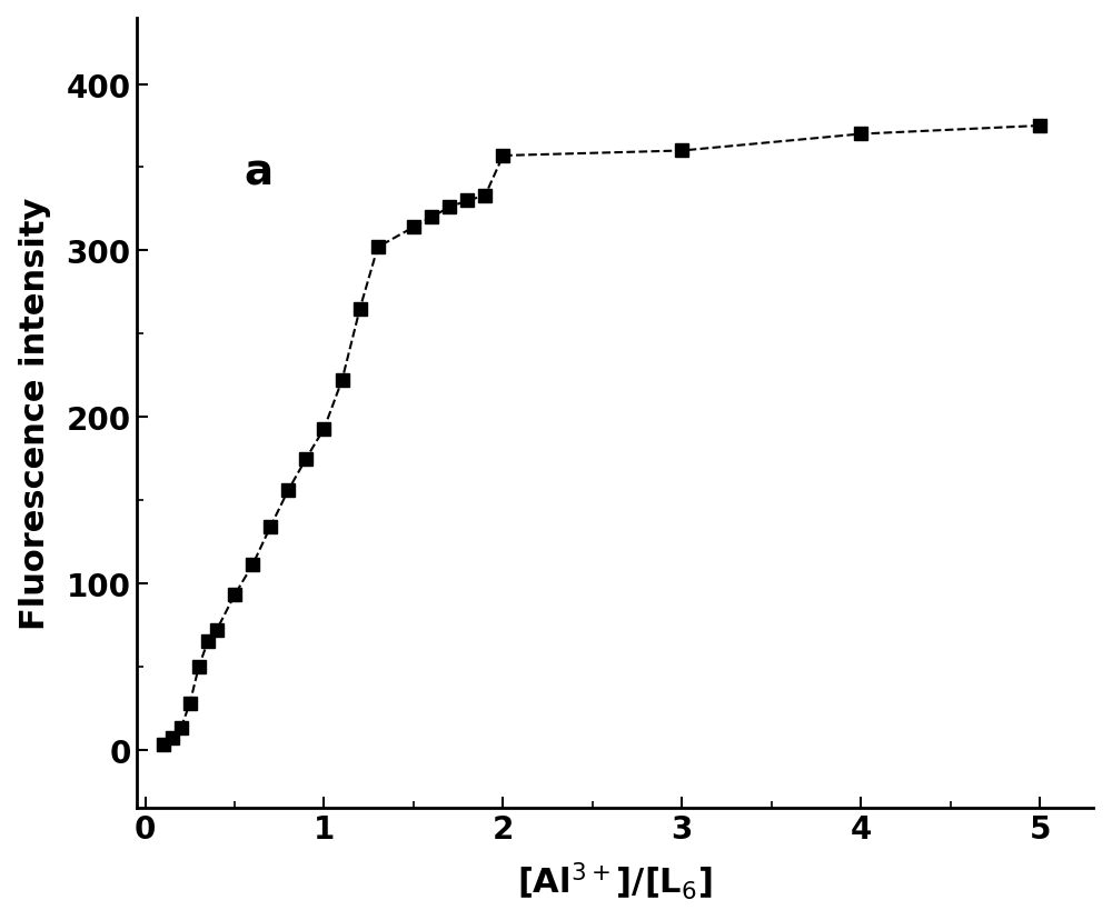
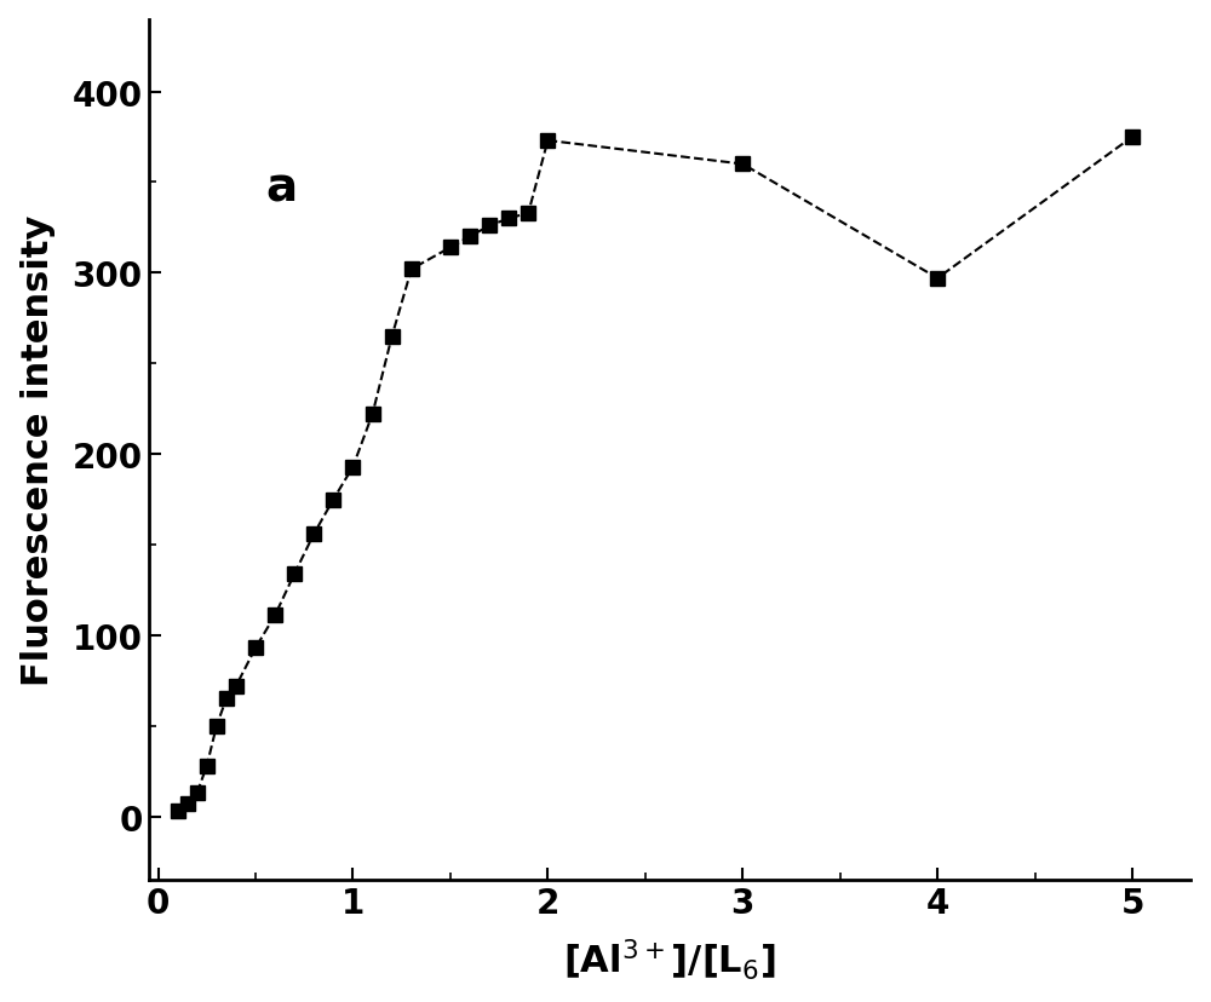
2: 357 -> 373
4: 370 -> 297
